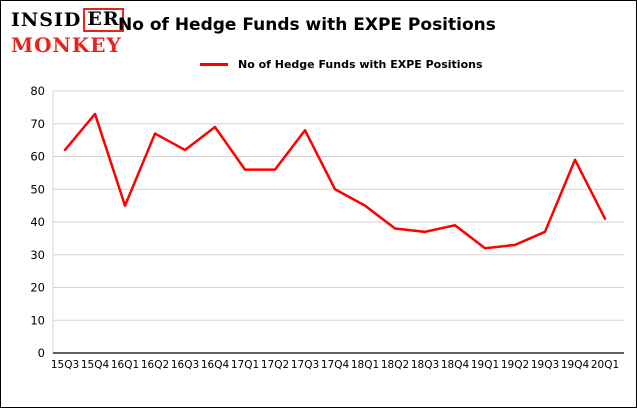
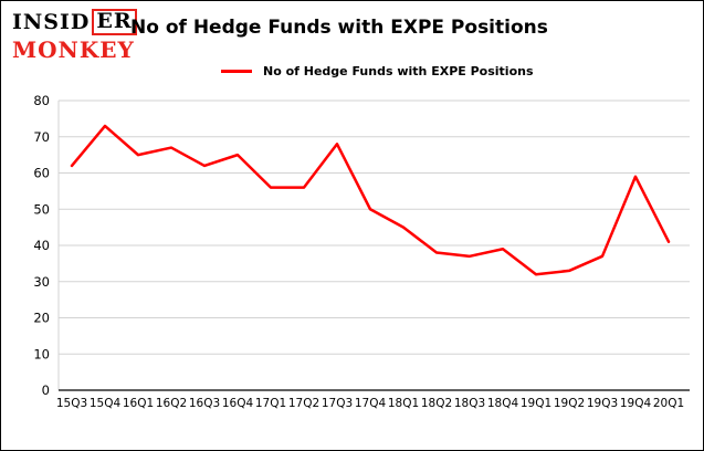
16Q1: 45 -> 65
16Q4: 69 -> 65
